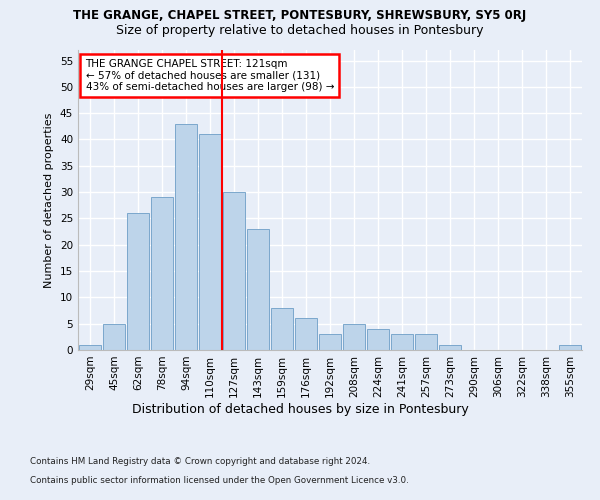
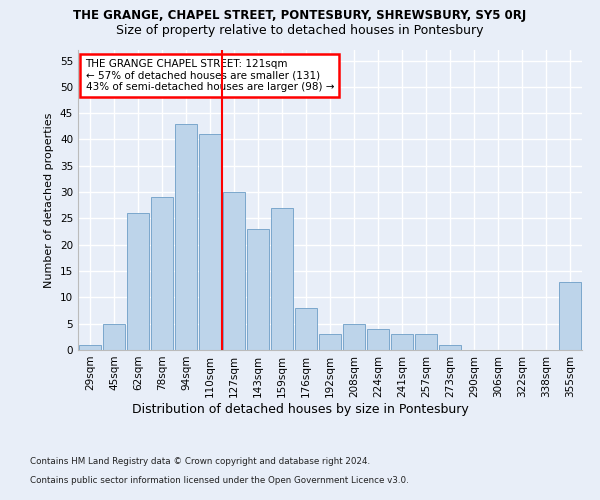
159sqm: 8 -> 27
176sqm: 6 -> 8
355sqm: 1 -> 13
